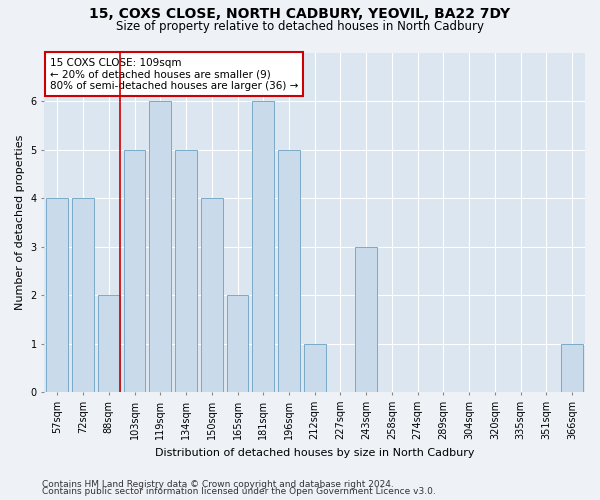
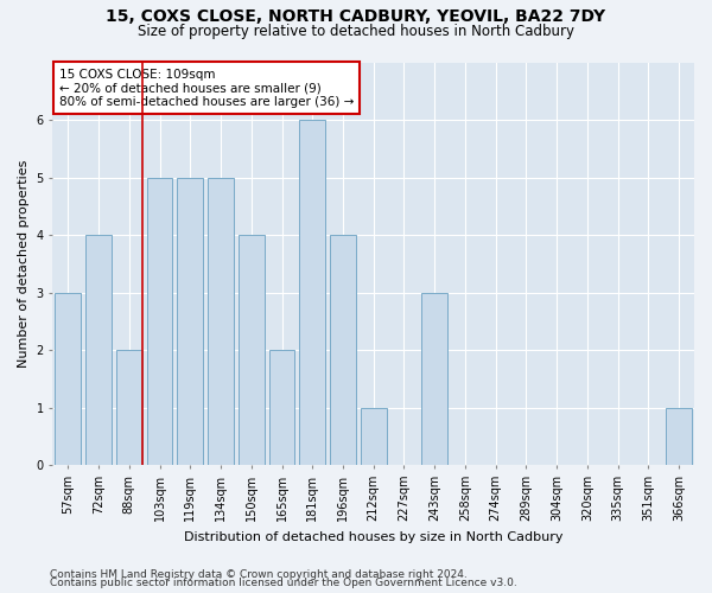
57sqm: 4 -> 3
119sqm: 6 -> 5
196sqm: 5 -> 4
